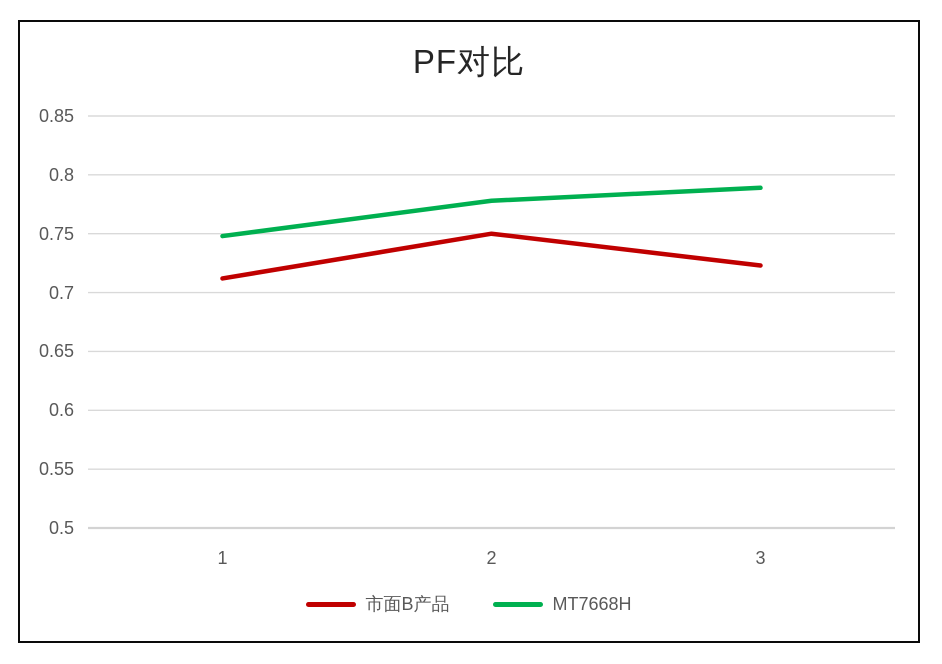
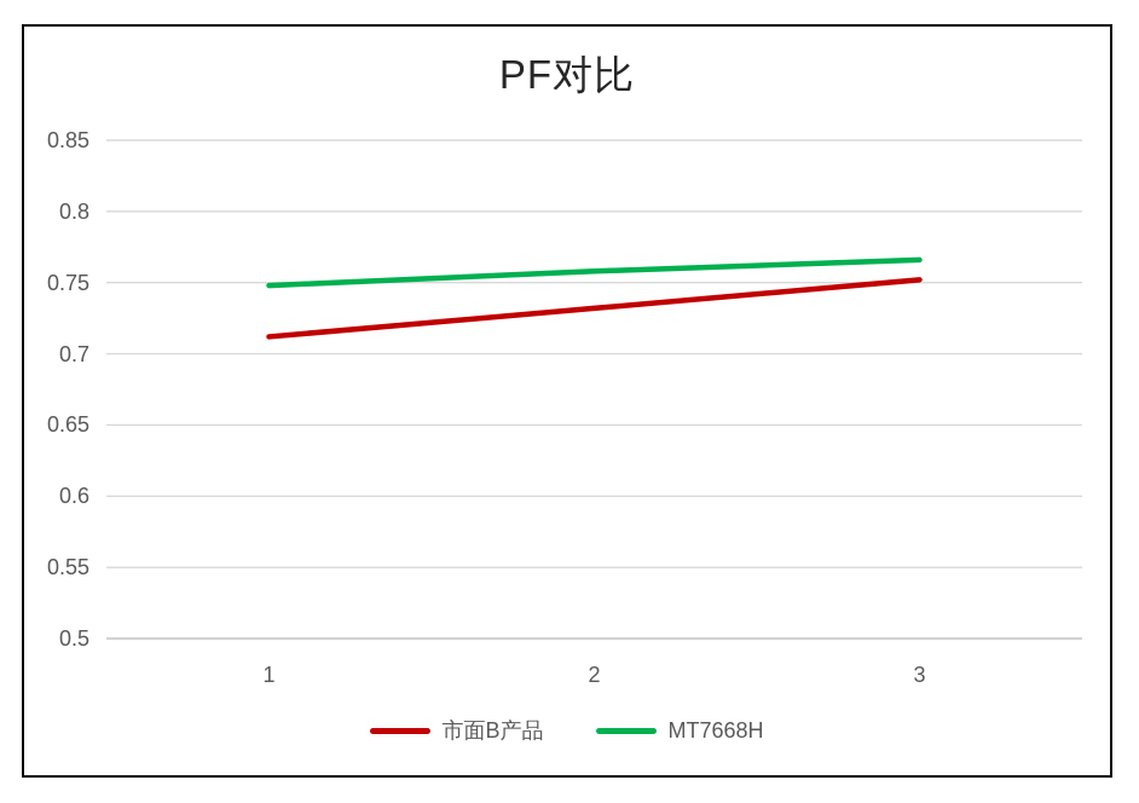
市面B产品/2: 0.750 -> 0.732
MT7668H/2: 0.778 -> 0.758
市面B产品/3: 0.723 -> 0.752
MT7668H/3: 0.789 -> 0.766
